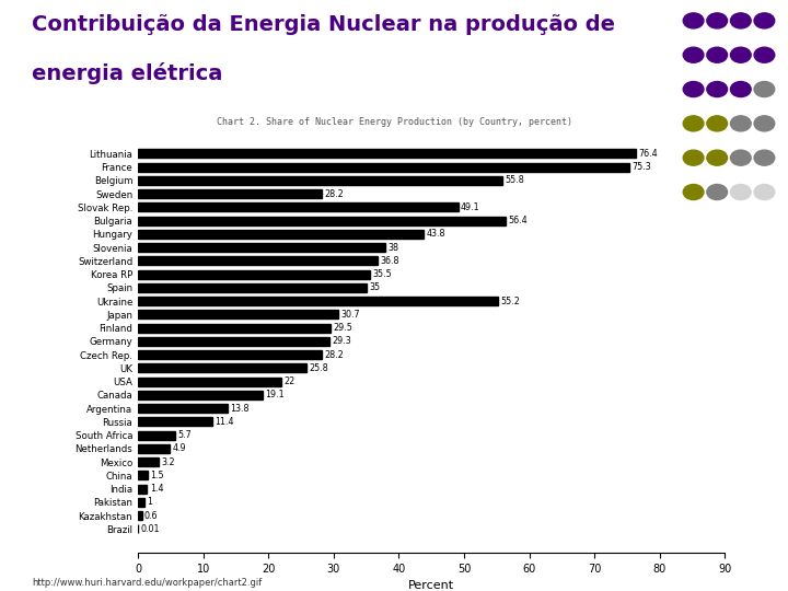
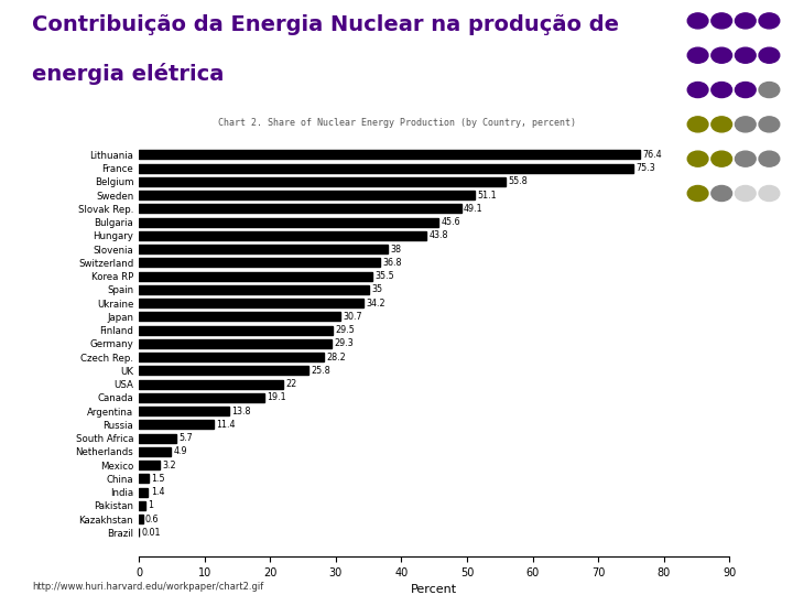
Sweden: 28.2 -> 51.1
Bulgaria: 56.4 -> 45.6
Ukraine: 55.2 -> 34.2
